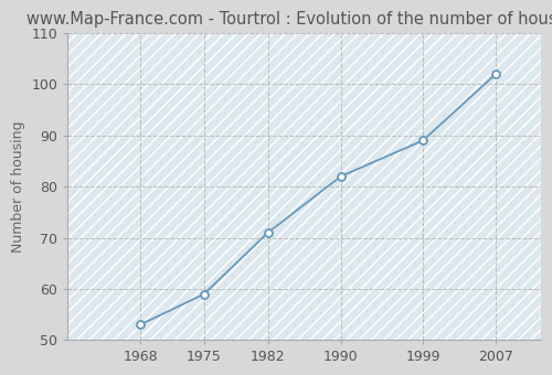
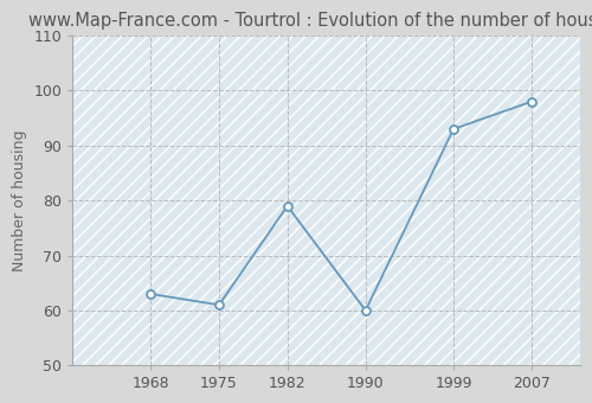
1968: 53 -> 63
1975: 59 -> 61
1982: 71 -> 79
1990: 82 -> 60
1999: 89 -> 93
2007: 102 -> 98
